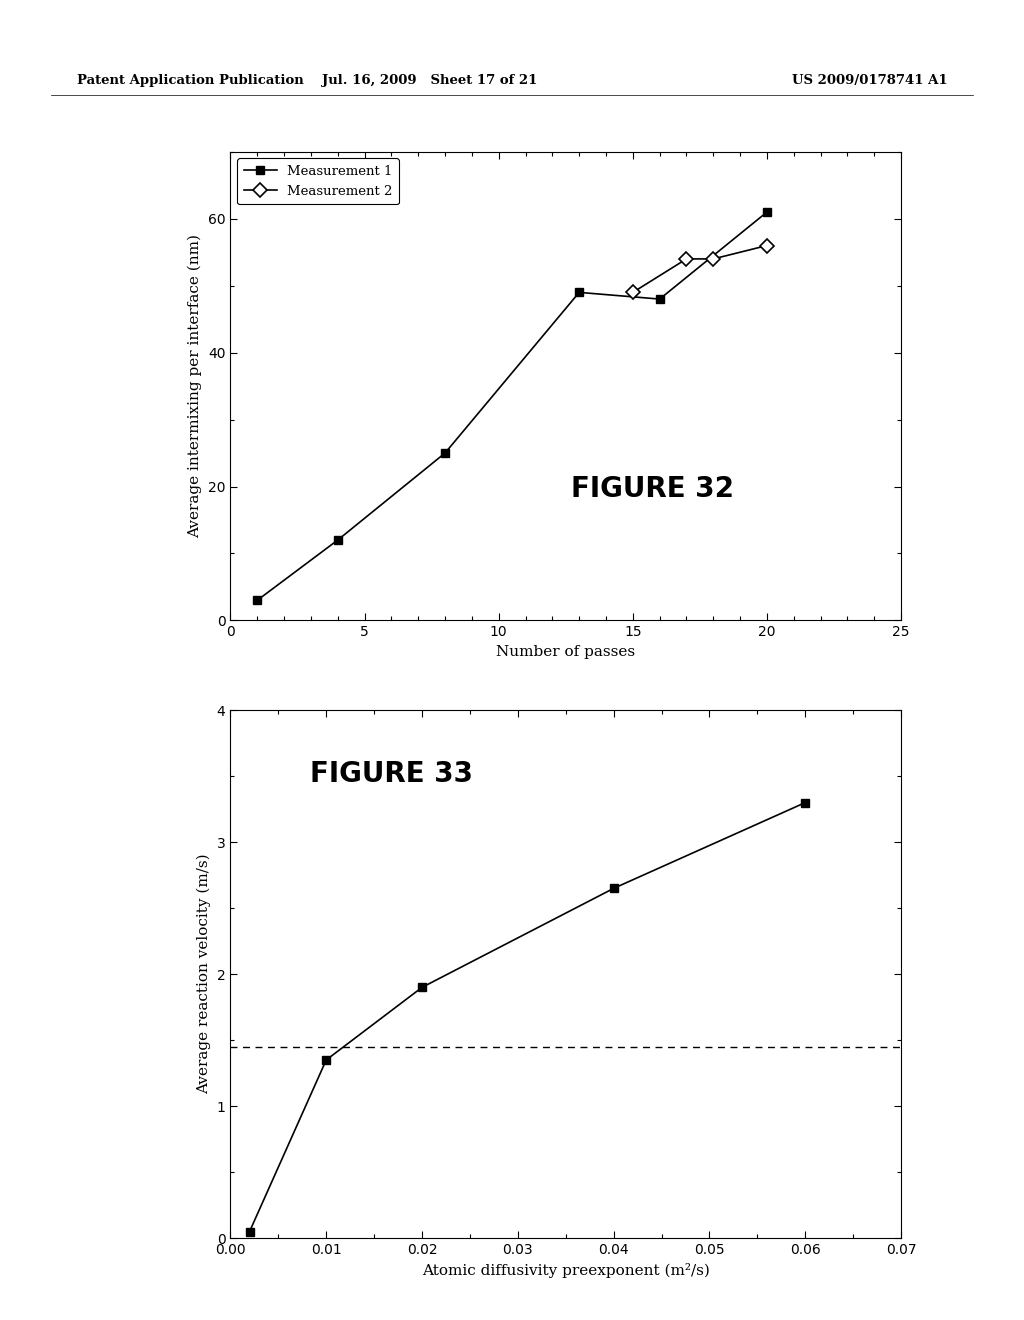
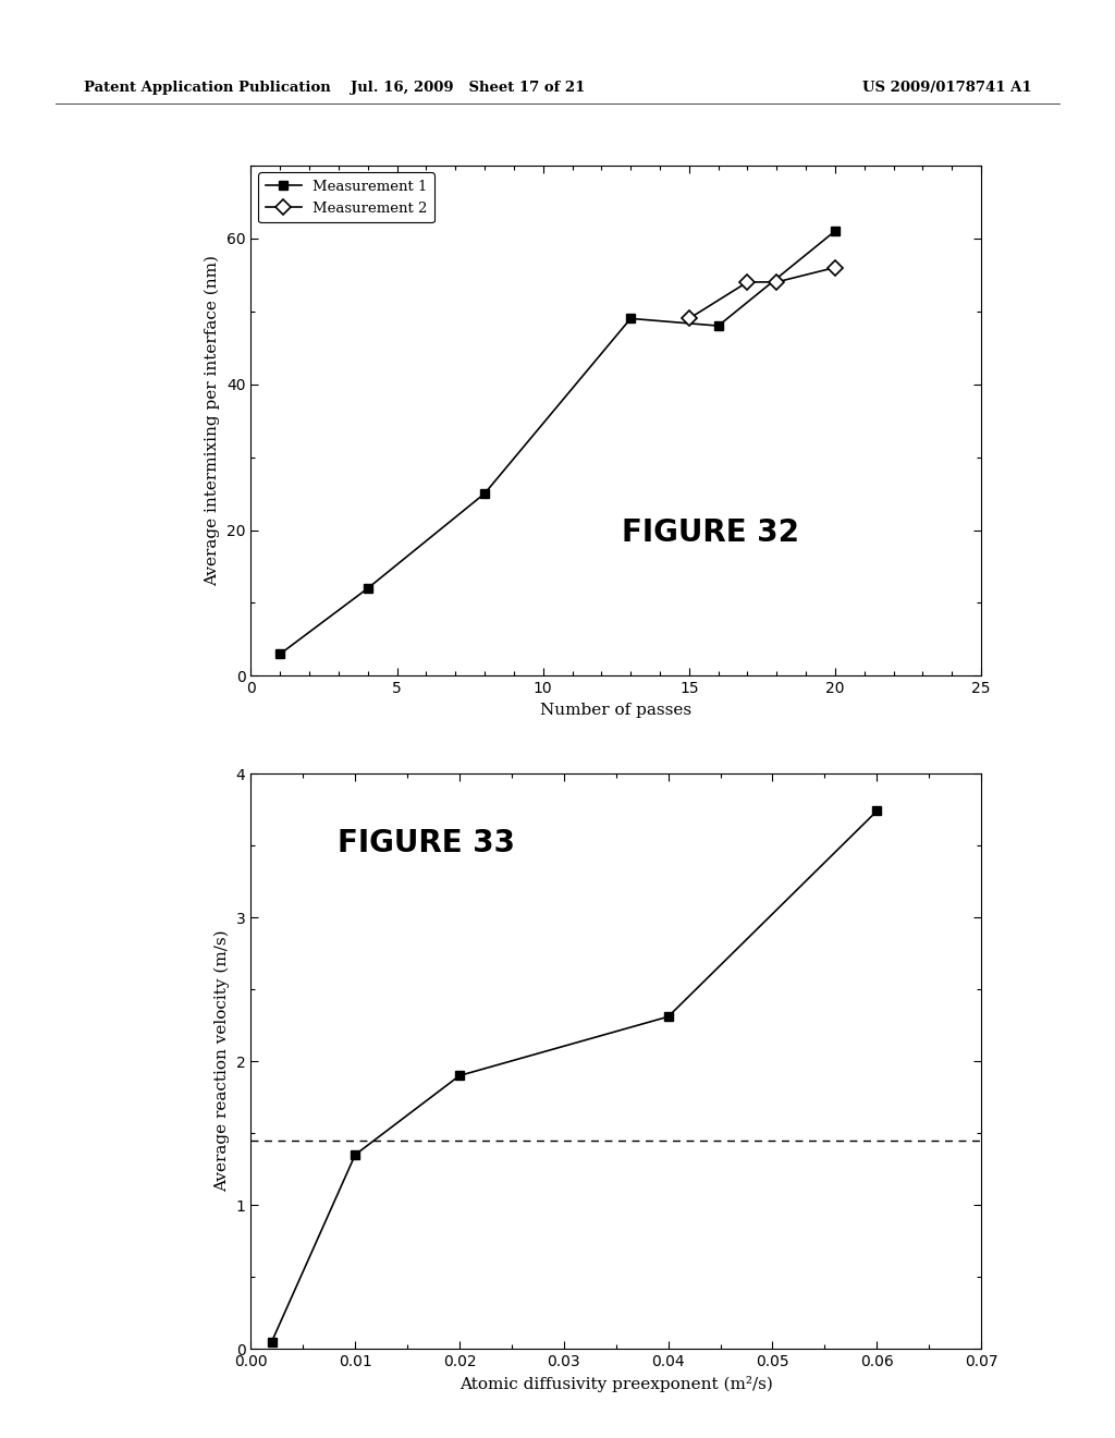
0.04: 2.65 -> 2.31
0.06: 3.30 -> 3.74
